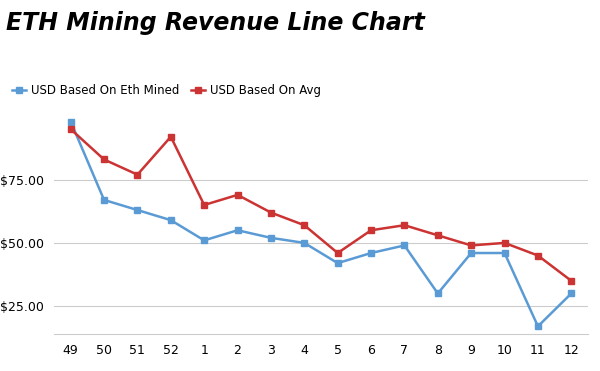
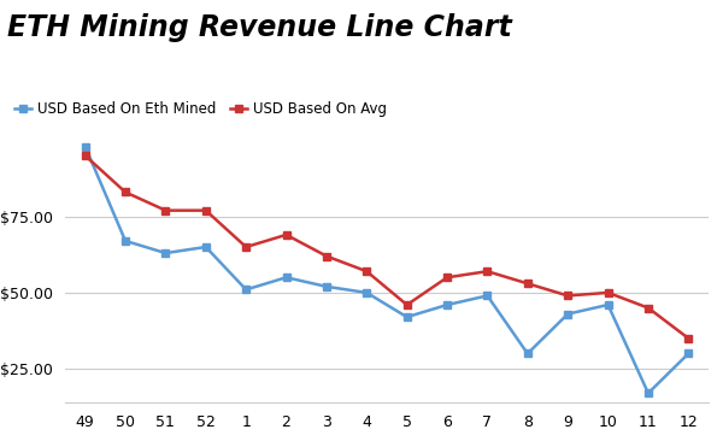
USD Based On Eth Mined/52: $59 -> $65
USD Based On Avg/52: $92 -> $77
USD Based On Eth Mined/9: $46 -> $43
